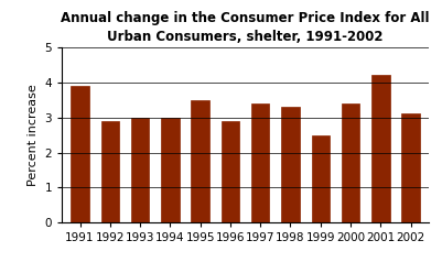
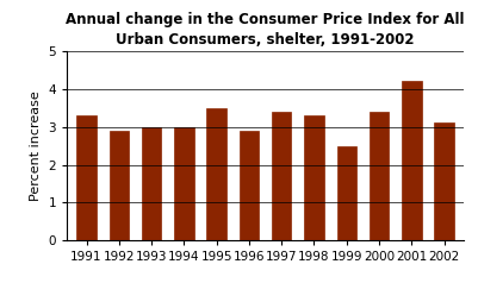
1991: 3.9 -> 3.3
